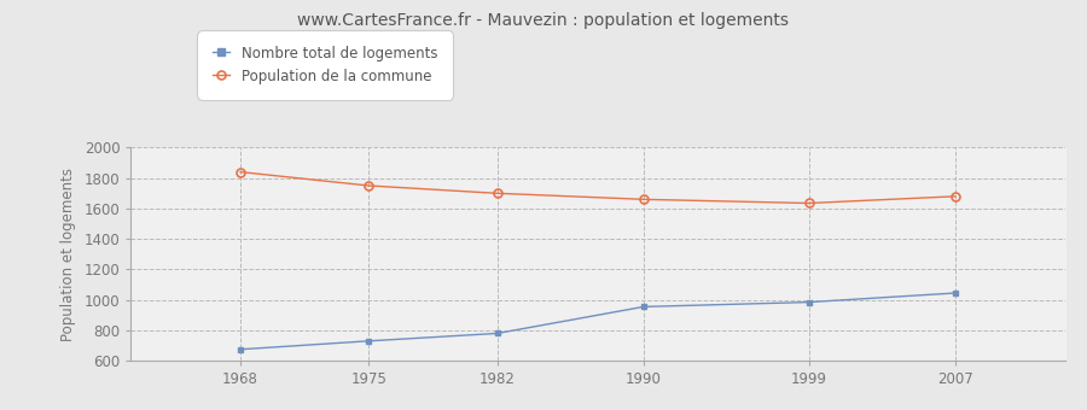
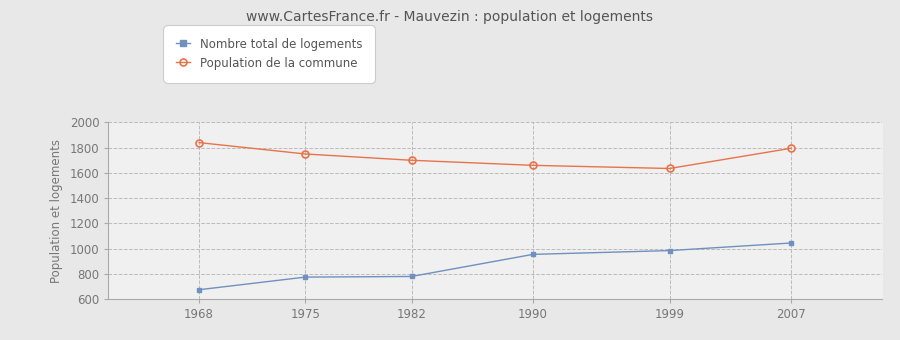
Nombre total de logements/1975: 730 -> 780
Population de la commune/2007: 1680 -> 1800
